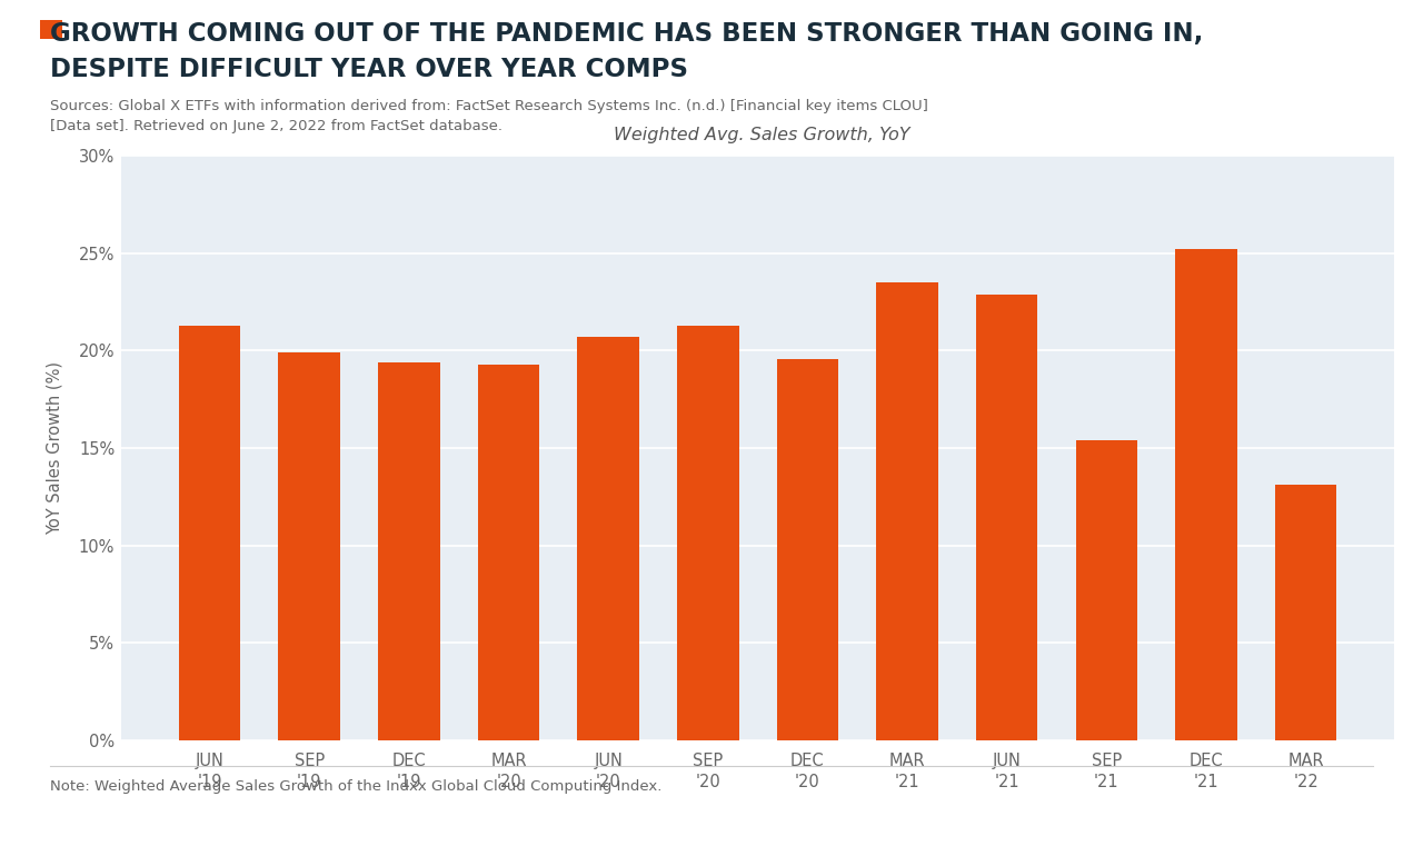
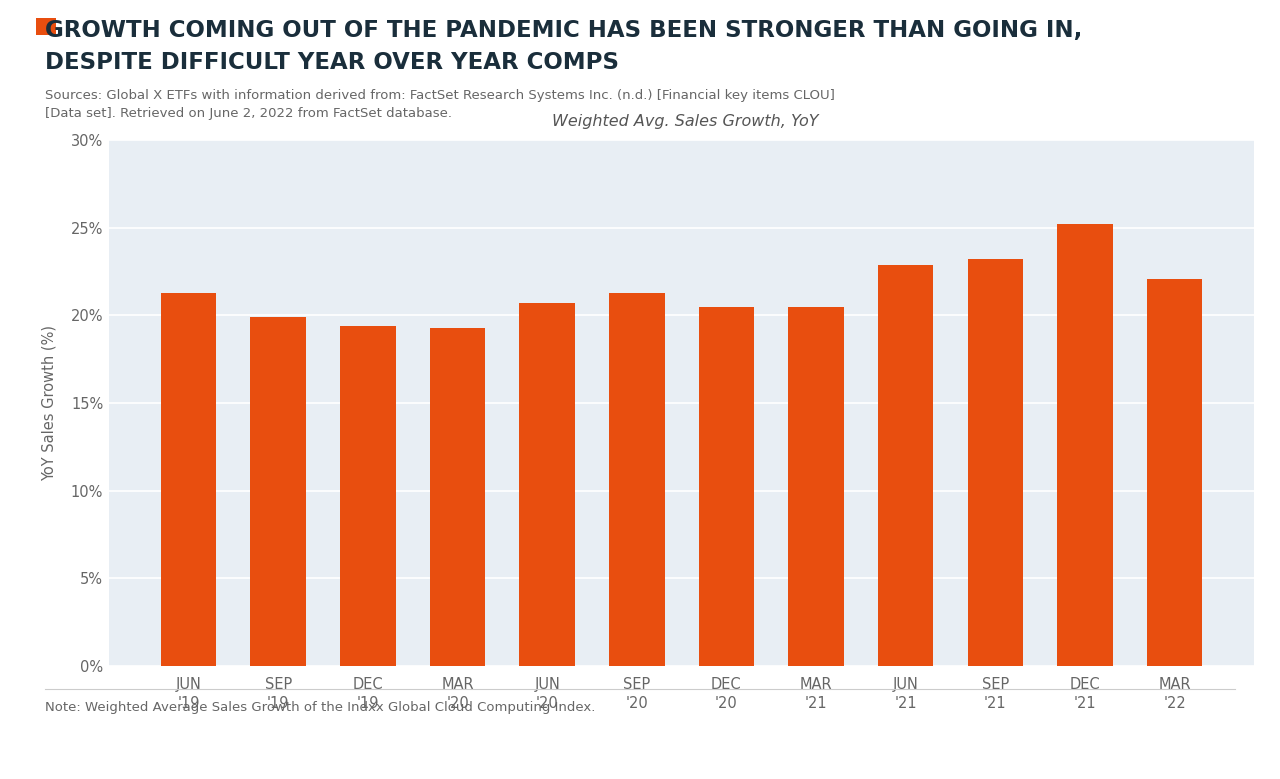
DEC '20: 19.6% -> 20.5%
MAR '21: 23.5% -> 20.5%
SEP '21: 15.4% -> 23.2%
MAR '22: 13.1% -> 22.1%
